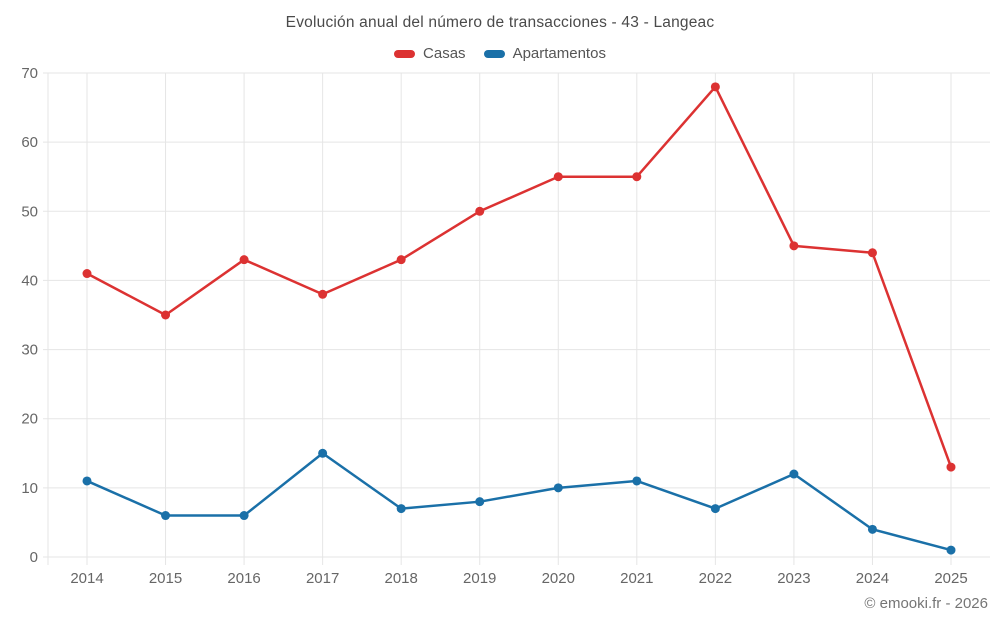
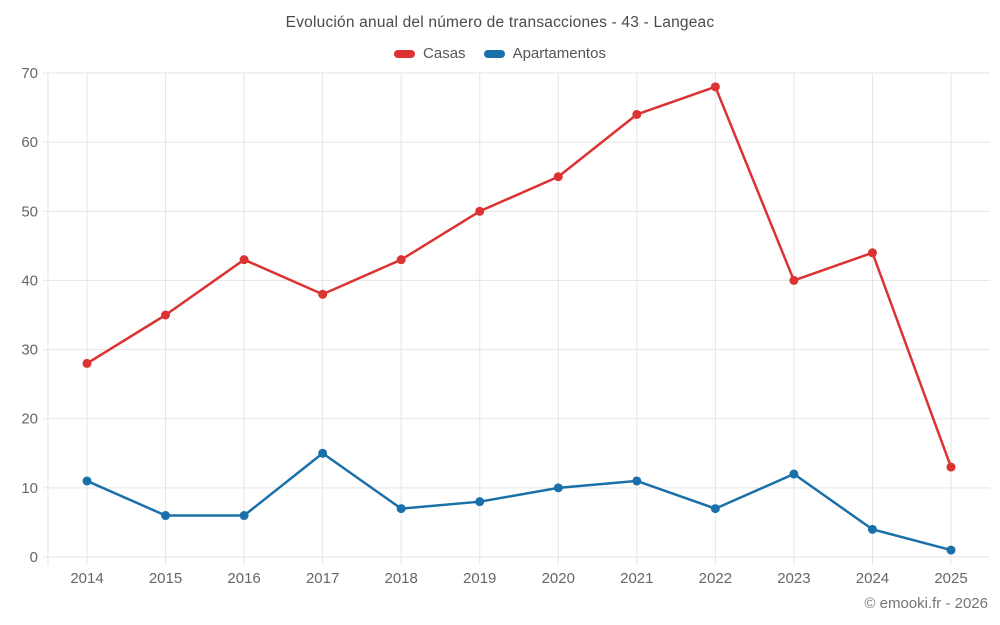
Casas/2014: 41 -> 28
Casas/2021: 55 -> 64
Casas/2023: 45 -> 40
